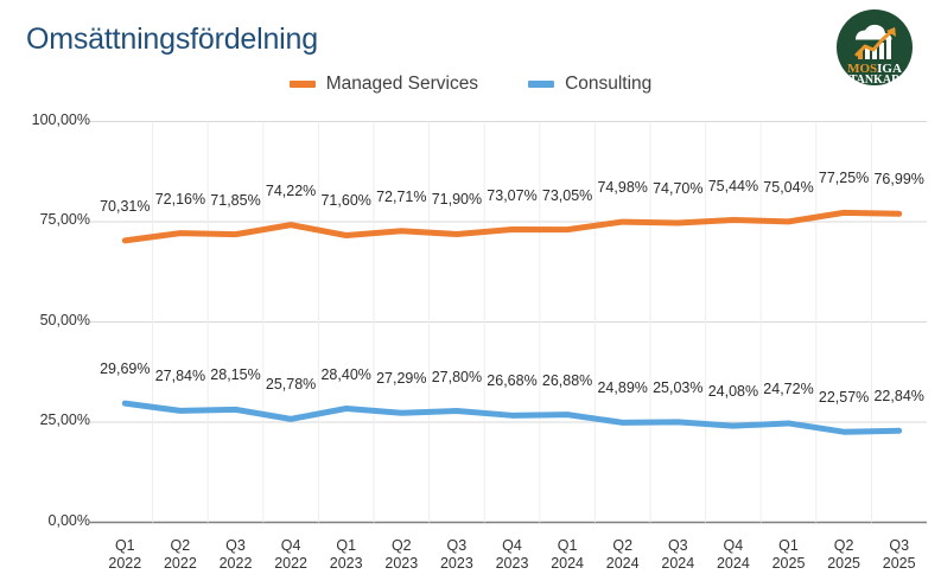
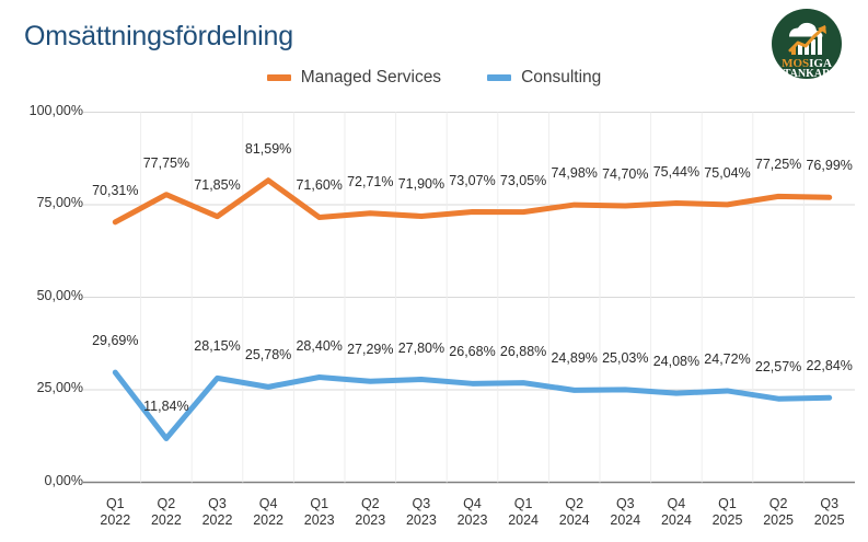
Managed Services/Q2 2022: 72,16% -> 77,75%
Consulting/Q2 2022: 27,84% -> 11,84%
Managed Services/Q4 2022: 74,22% -> 81,59%
